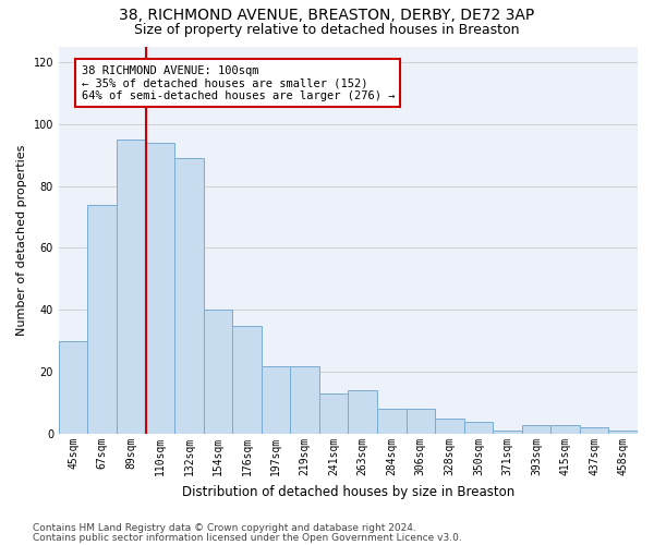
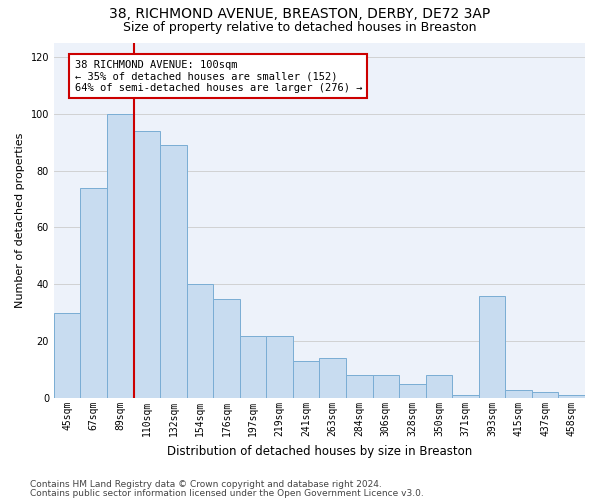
89sqm: 95 -> 100
350sqm: 4 -> 8
393sqm: 3 -> 36
